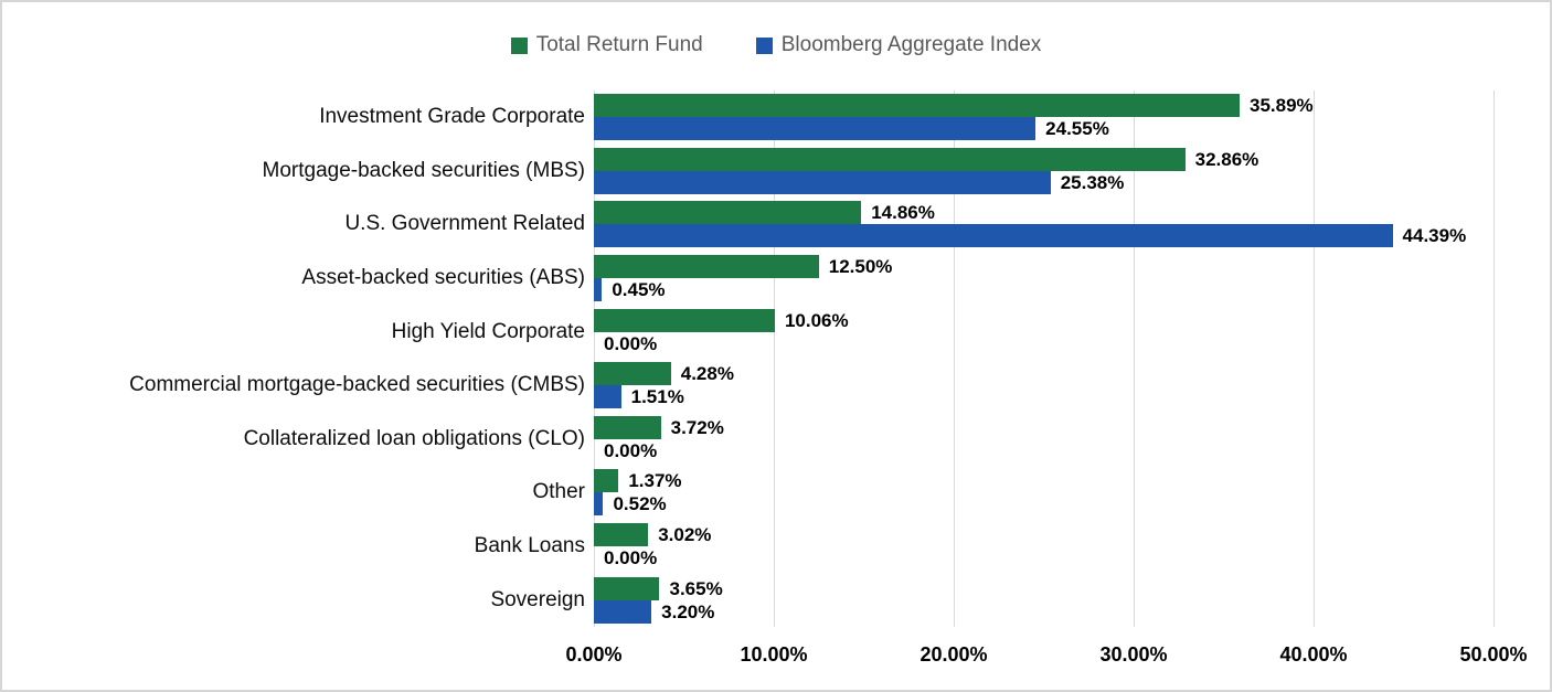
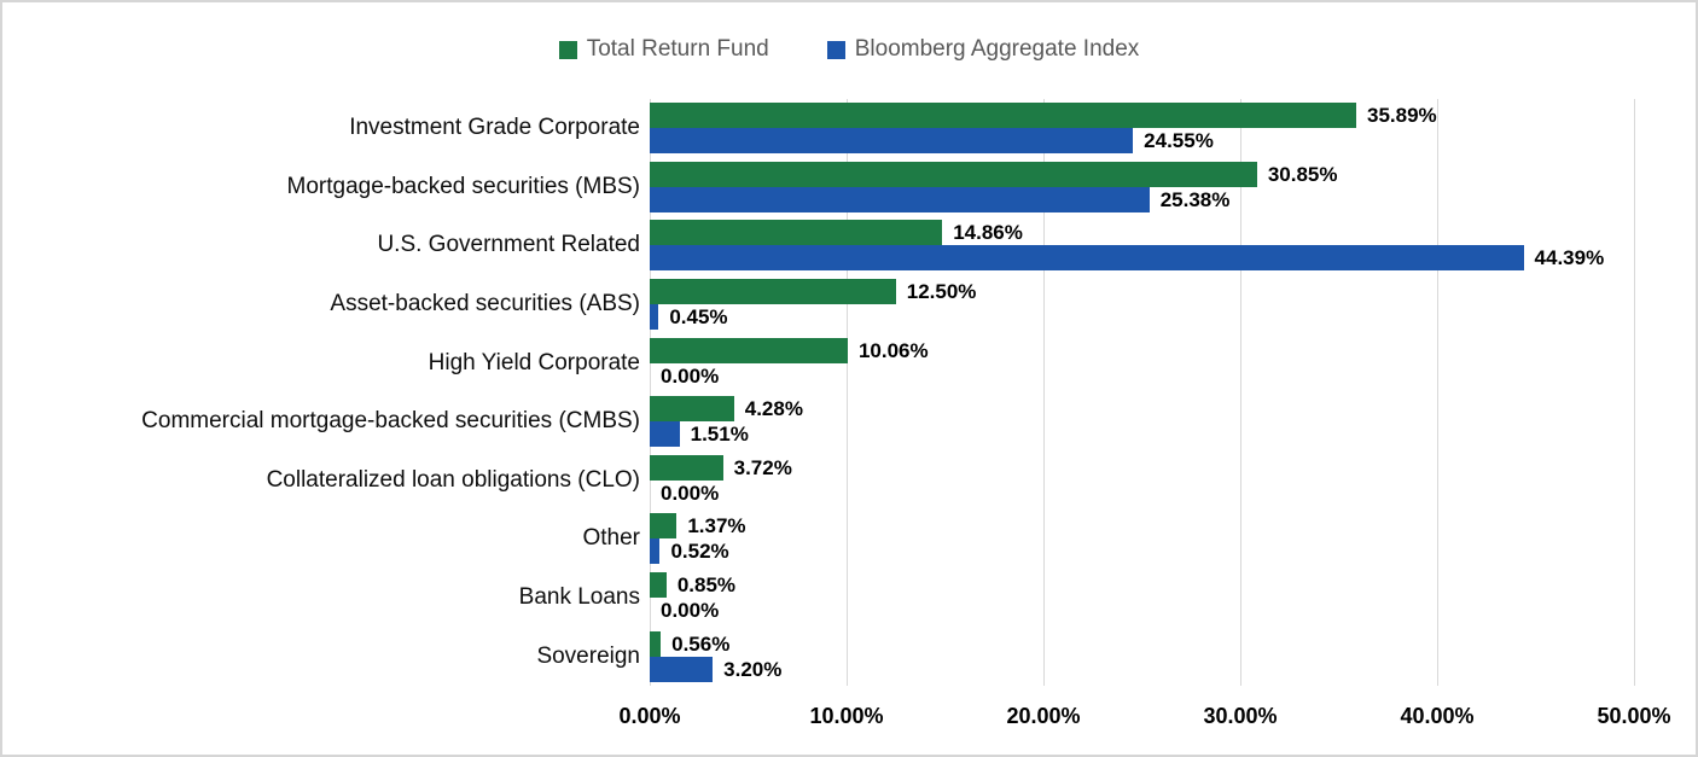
Total Return Fund/Mortgage-backed securities (MBS): 32.86% -> 30.85%
Total Return Fund/Bank Loans: 3.02% -> 0.85%
Total Return Fund/Sovereign: 3.65% -> 0.56%
